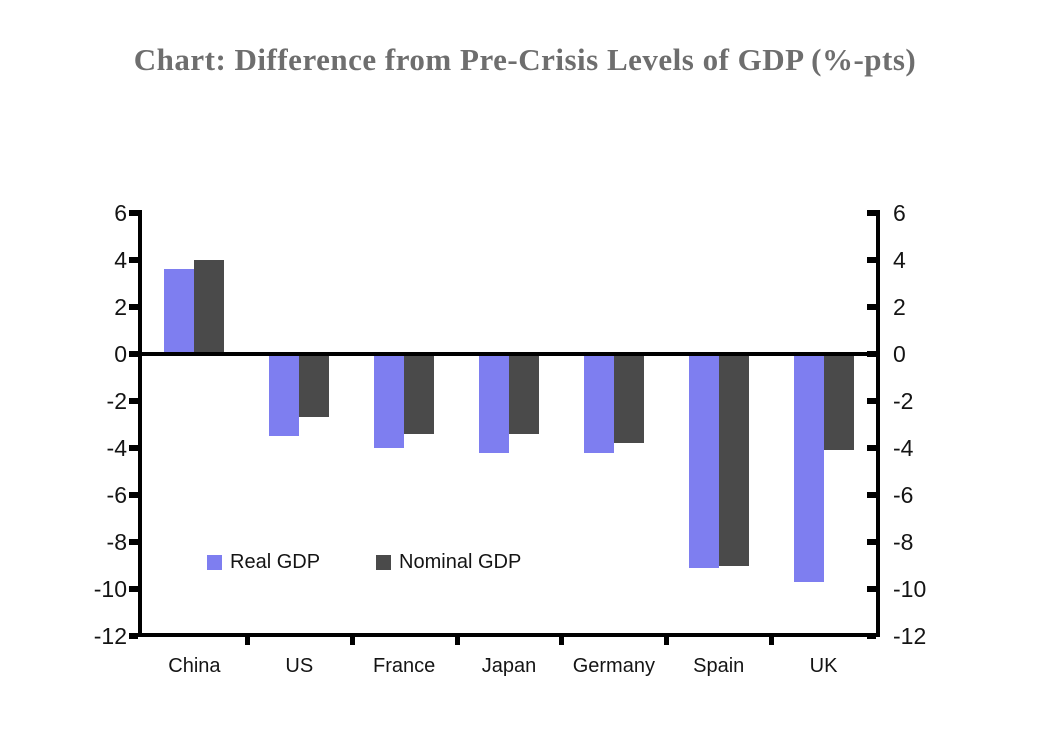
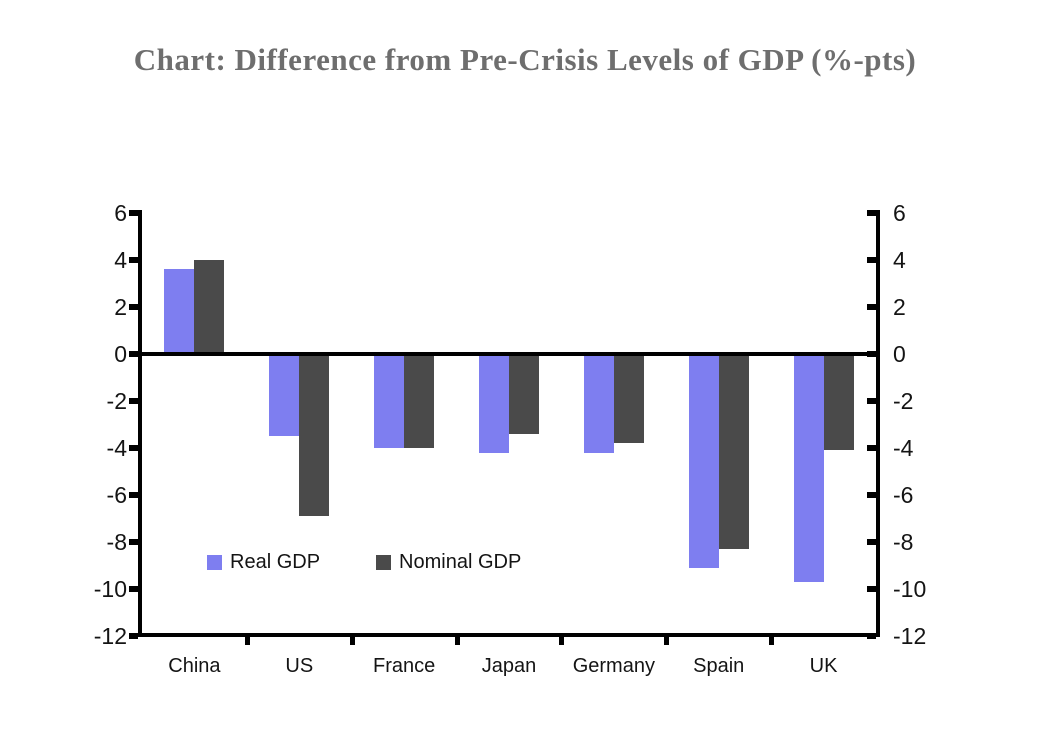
Nominal GDP/US: -2.7 -> -6.9
Nominal GDP/France: -3.4 -> -4.0
Nominal GDP/Spain: -9.0 -> -8.3
